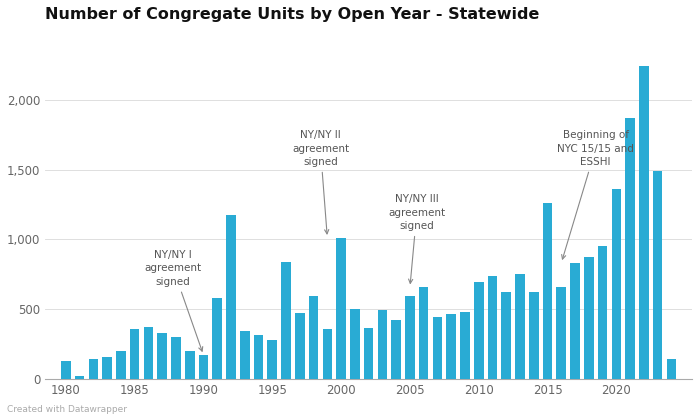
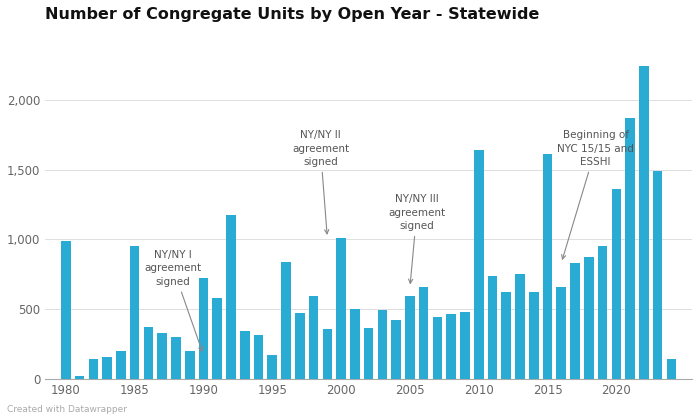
1980: 130 -> 990
1985: 360 -> 950
1990: 170 -> 720
1995: 280 -> 170
2010: 690 -> 1,640
2015: 1,260 -> 1,610
